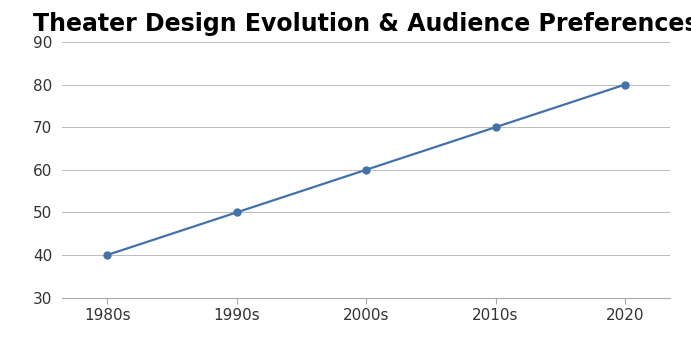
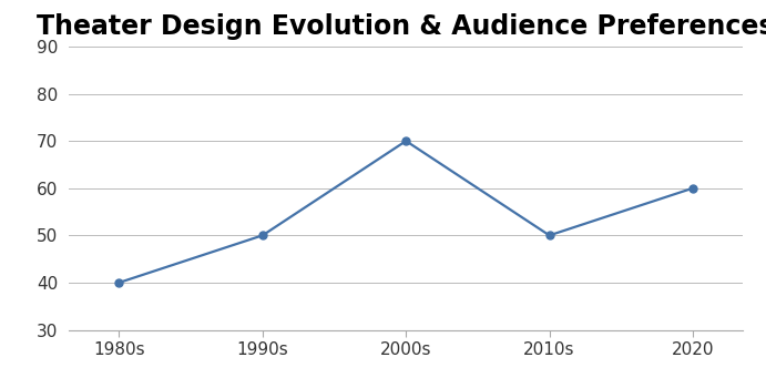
2000s: 60 -> 70
2010s: 70 -> 50
2020: 80 -> 60
